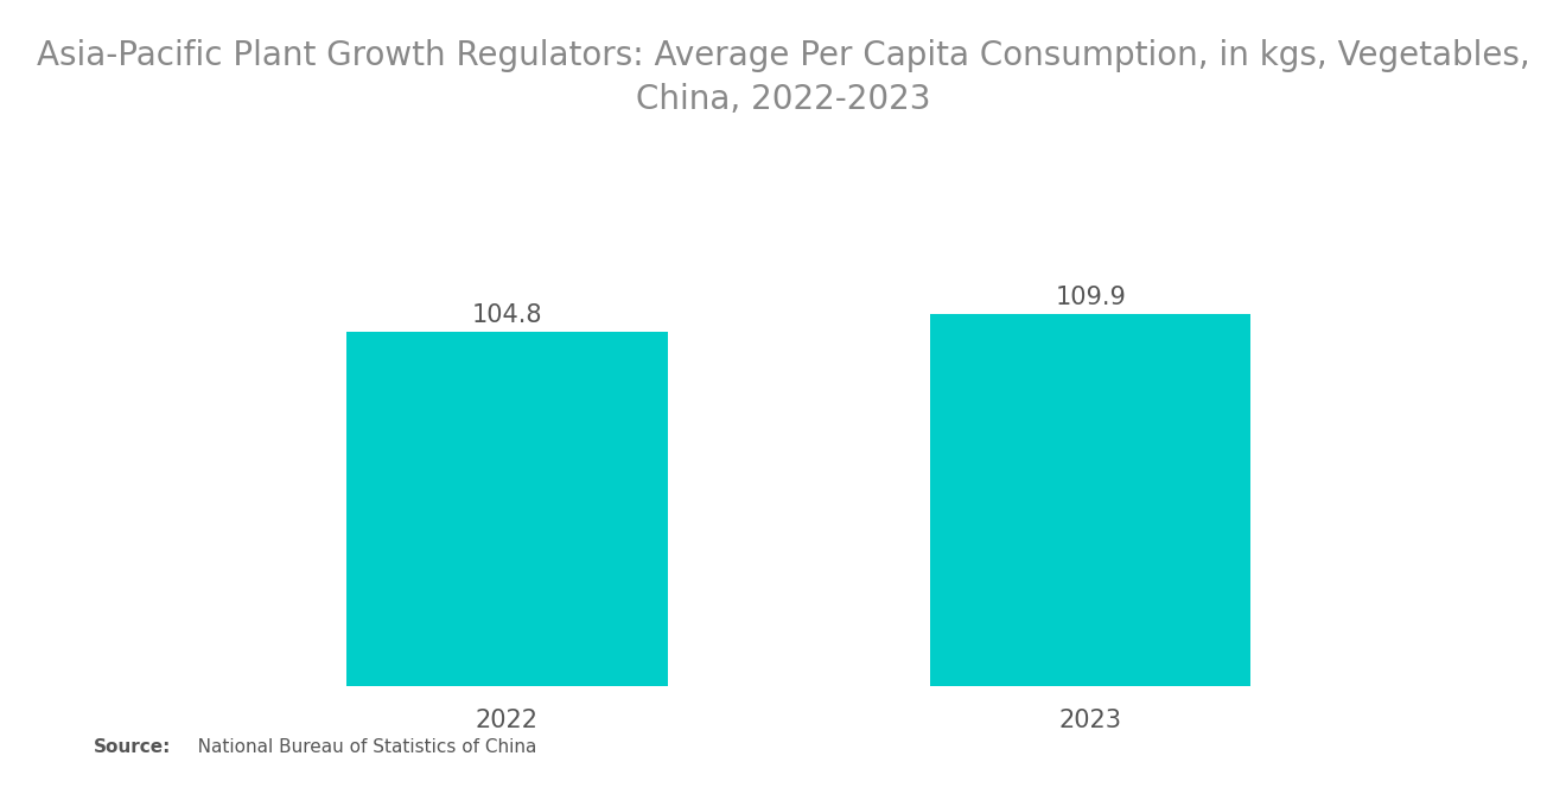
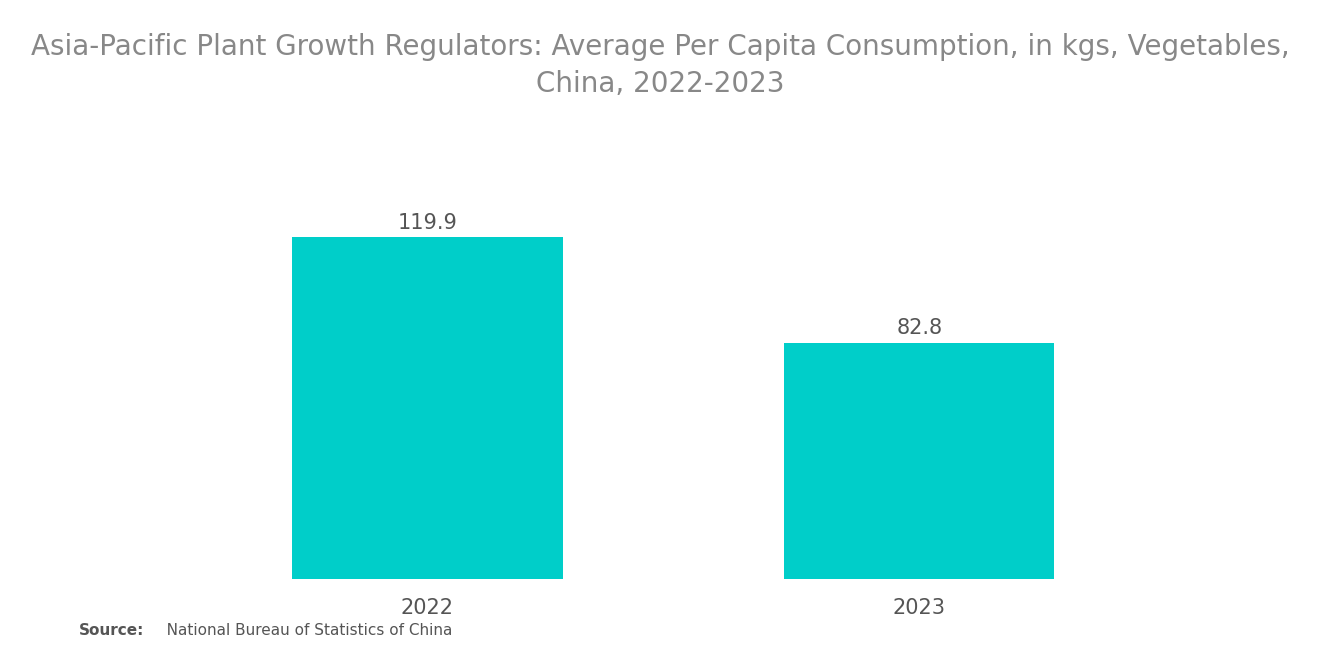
2022: 104.8 -> 119.9
2023: 109.9 -> 82.8
